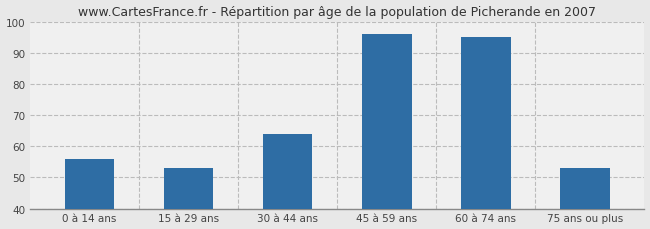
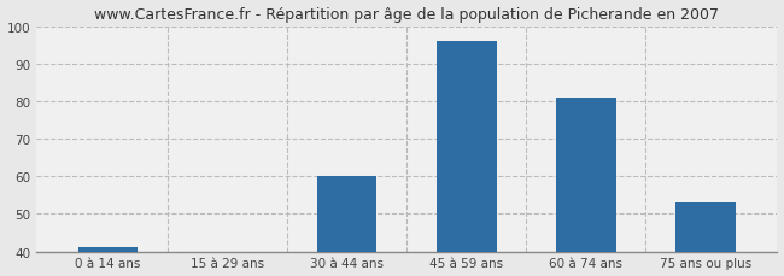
0 à 14 ans: 56 -> 41
15 à 29 ans: 53 -> 40
30 à 44 ans: 64 -> 60
60 à 74 ans: 95 -> 81
